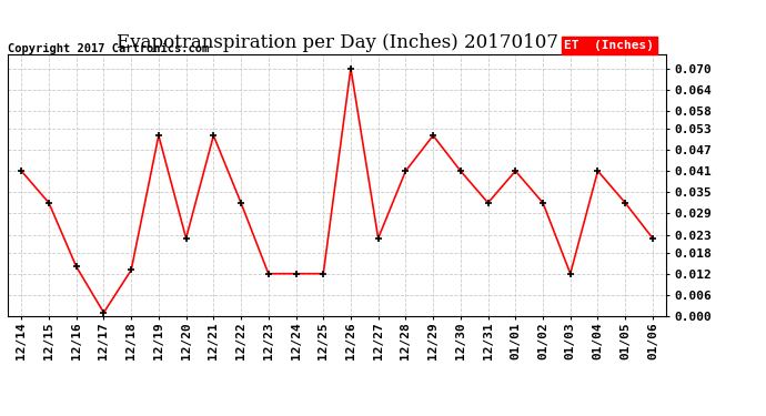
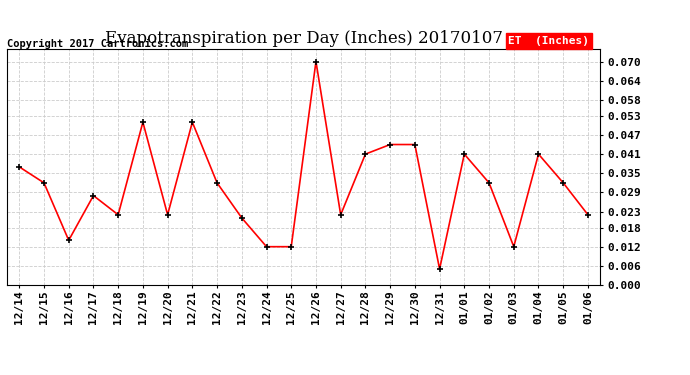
12/14: 0.041 -> 0.037
12/17: 0.001 -> 0.028
12/18: 0.013 -> 0.022
12/23: 0.012 -> 0.021
12/29: 0.051 -> 0.044
12/30: 0.041 -> 0.044
12/31: 0.032 -> 0.005
